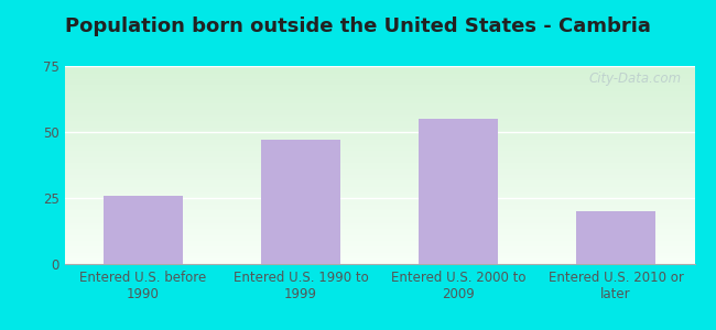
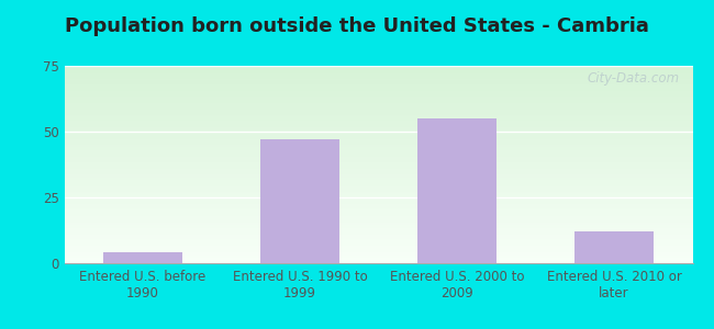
Entered U.S. before 1990: 26 -> 4
Entered U.S. 2010 or later: 20 -> 12
